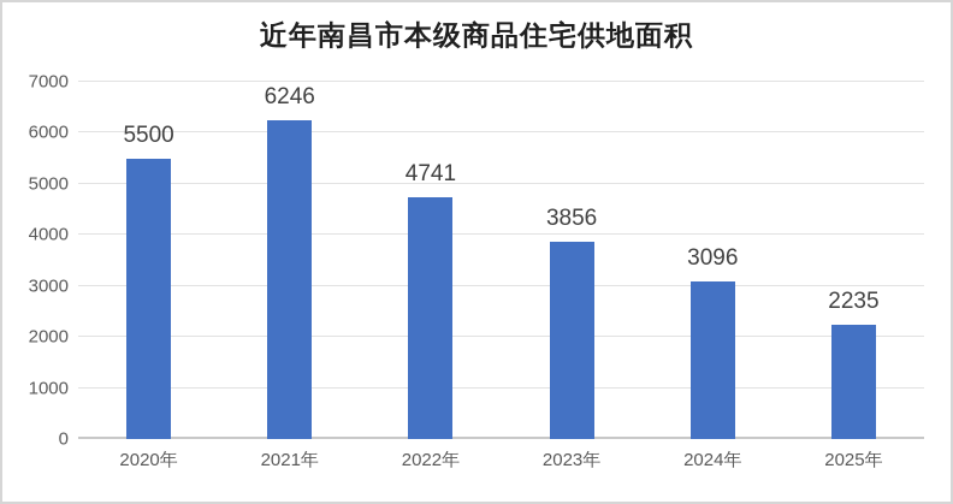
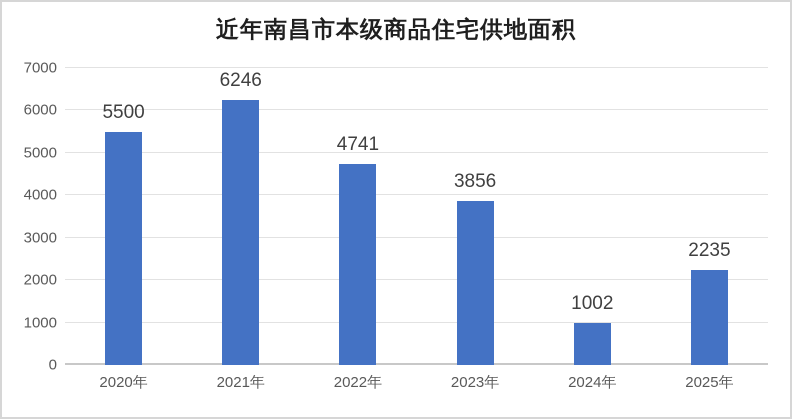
2024年: 3096 -> 1002
